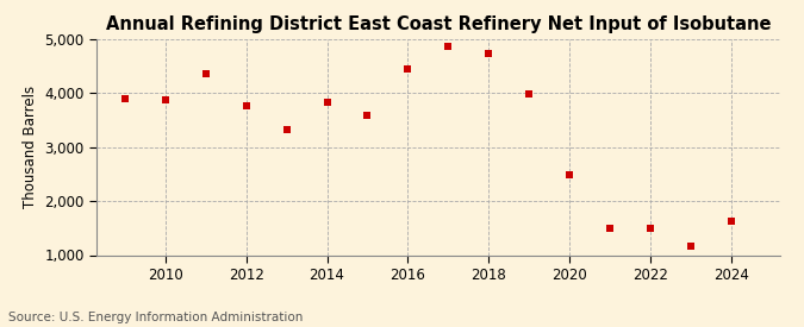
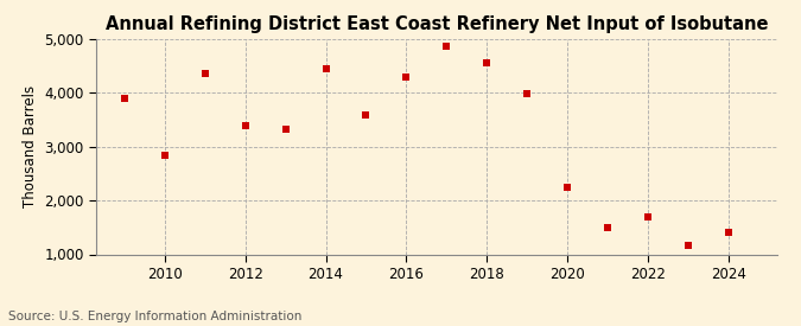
2010: 3,880 -> 2,850
2012: 3,770 -> 3,400
2014: 3,830 -> 4,450
2016: 4,460 -> 4,300
2018: 4,730 -> 4,550
2020: 2,490 -> 2,250
2022: 1,490 -> 1,700
2024: 1,620 -> 1,400
